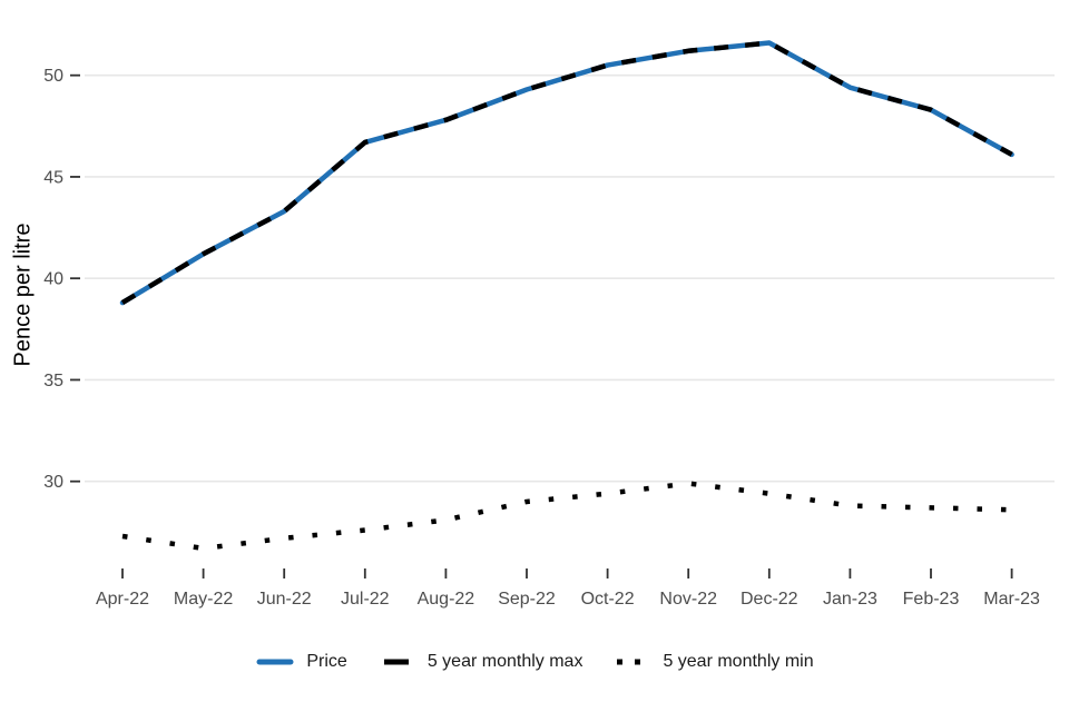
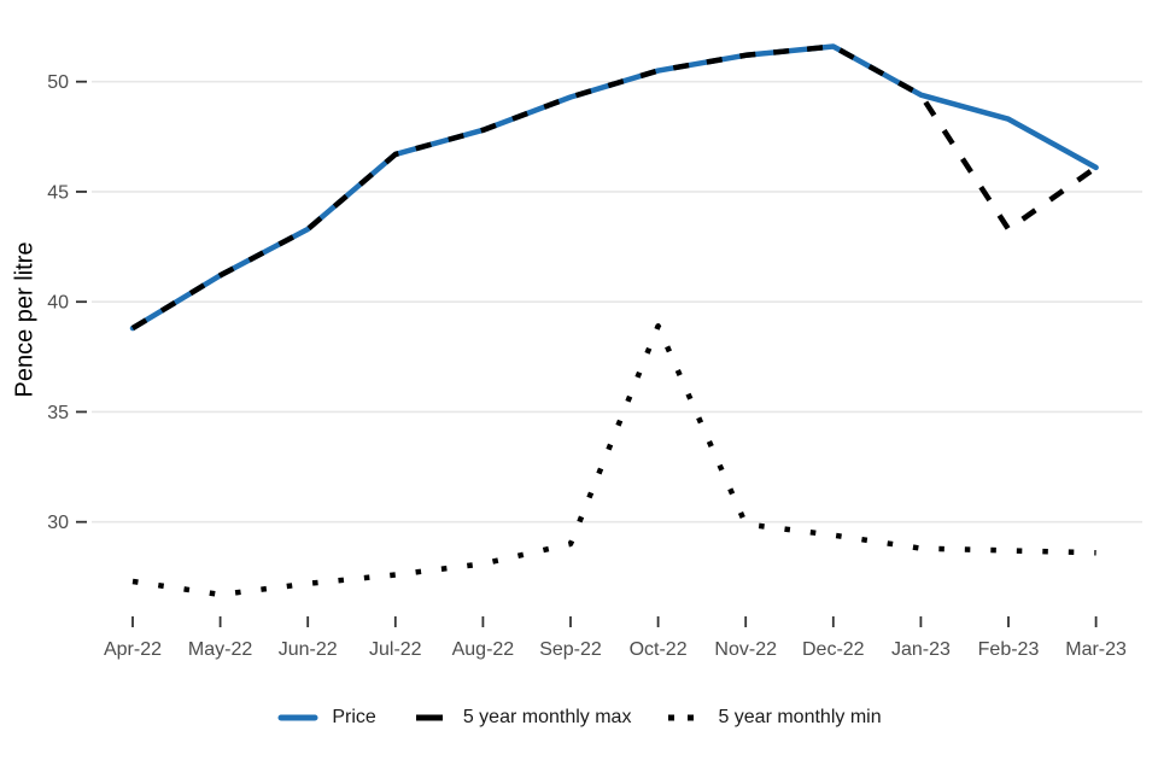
5 year monthly min/Oct-22: 29.4 -> 38.9
5 year monthly max/Feb-23: 48.3 -> 43.3
